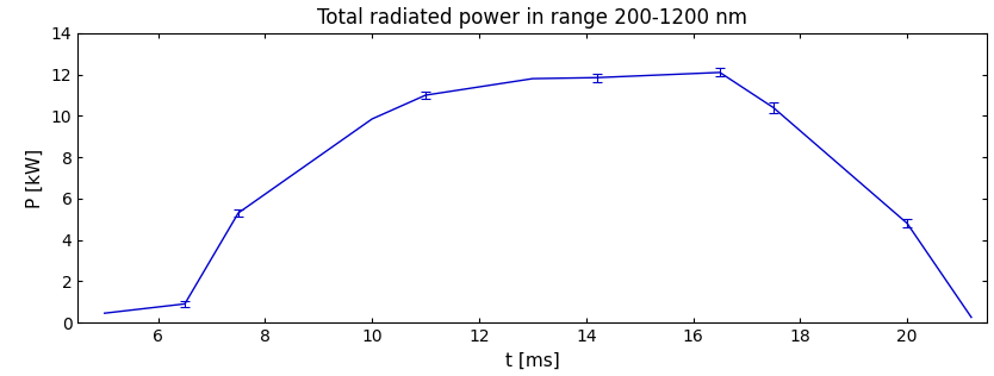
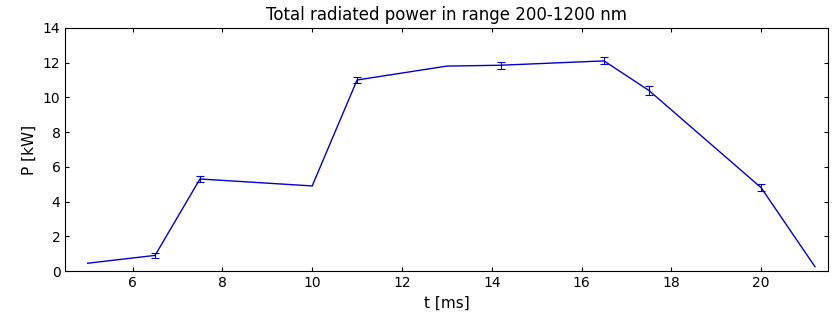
10: 9.8 -> 4.9
